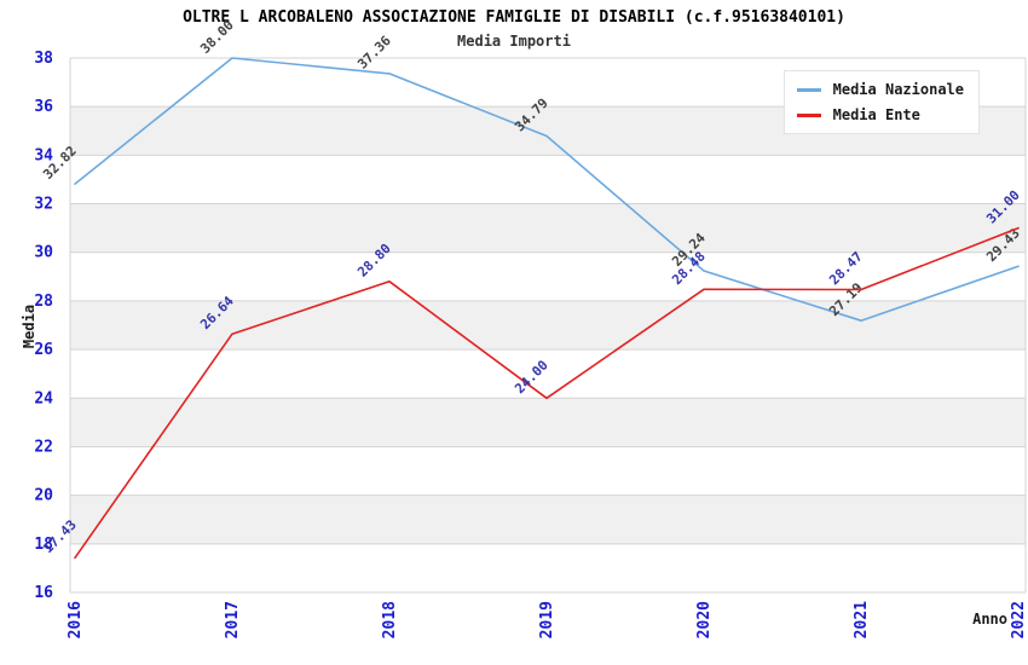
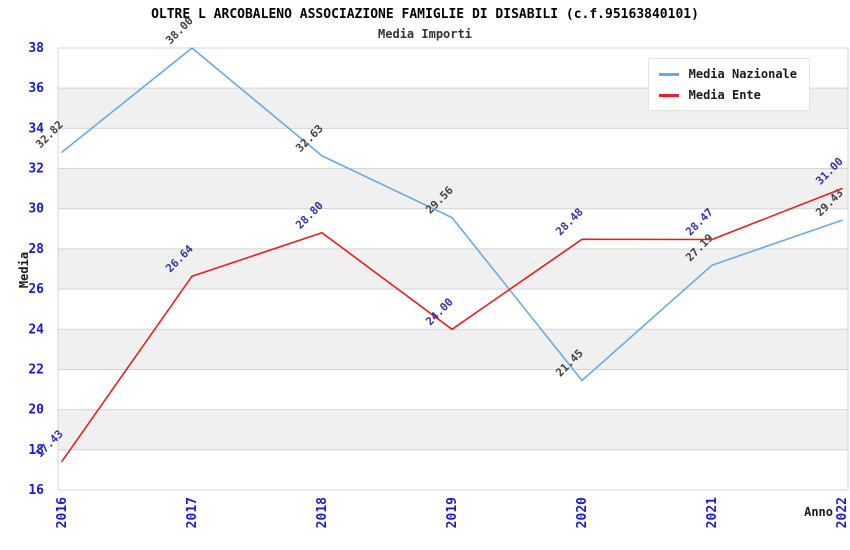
Media Nazionale/2018: 37.36 -> 32.63
Media Nazionale/2019: 34.79 -> 29.56
Media Nazionale/2020: 29.24 -> 21.45
